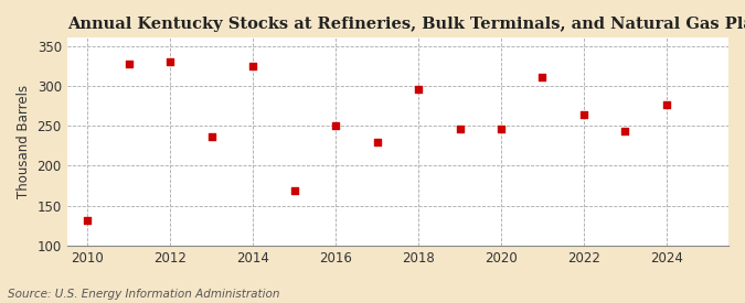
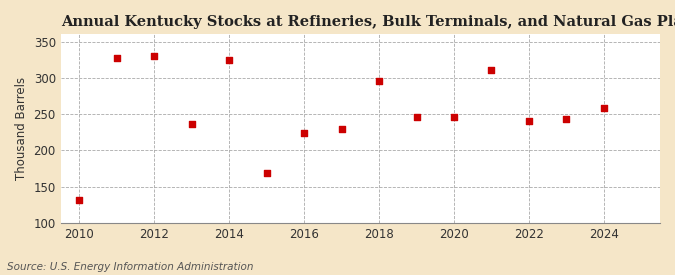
2016: 250 -> 224
2022: 264 -> 240
2024: 276 -> 259
